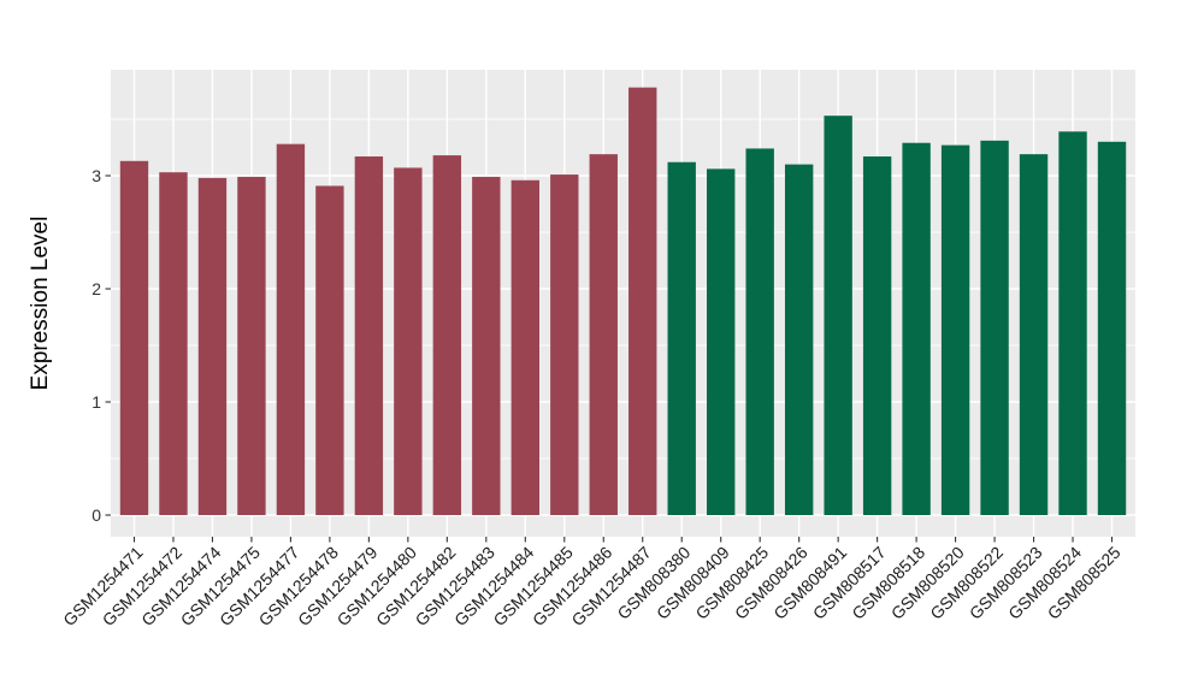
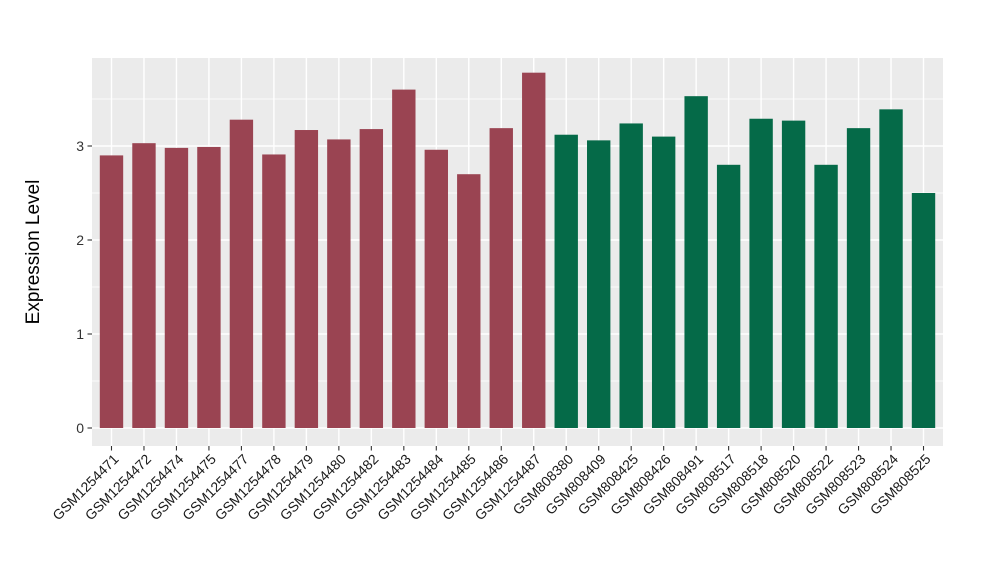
GSM1254471: 3.1 -> 2.9
GSM1254483: 3.0 -> 3.6
GSM1254485: 3.0 -> 2.7
GSM808517: 3.2 -> 2.8
GSM808522: 3.3 -> 2.8
GSM808525: 3.3 -> 2.5
